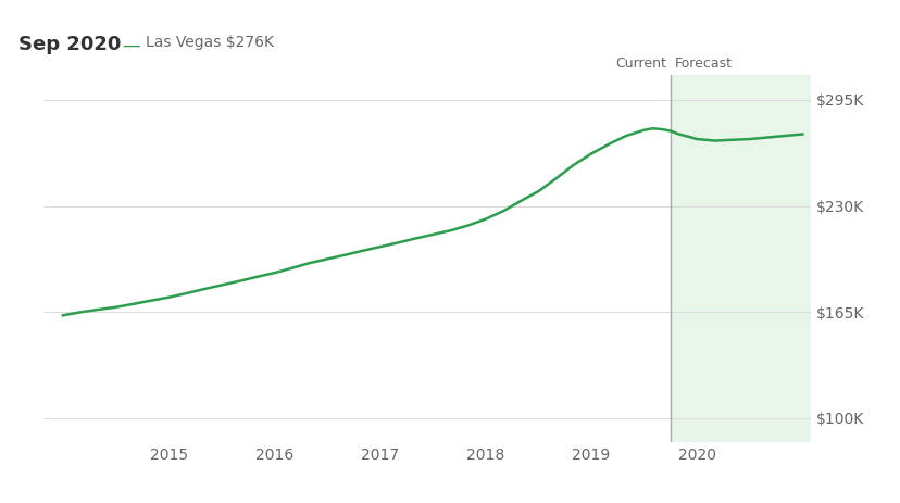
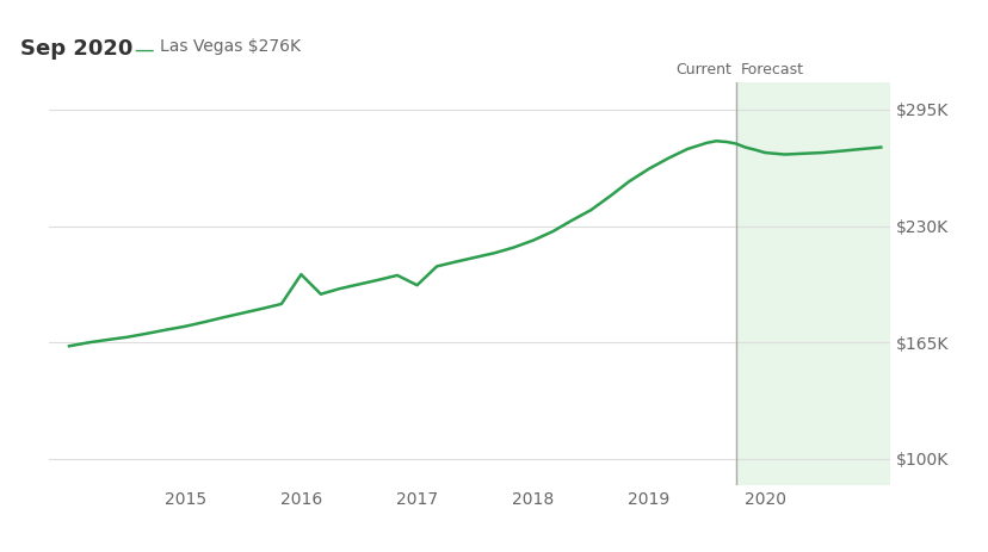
2016: $189K -> $203K
2017: $205K -> $197K
